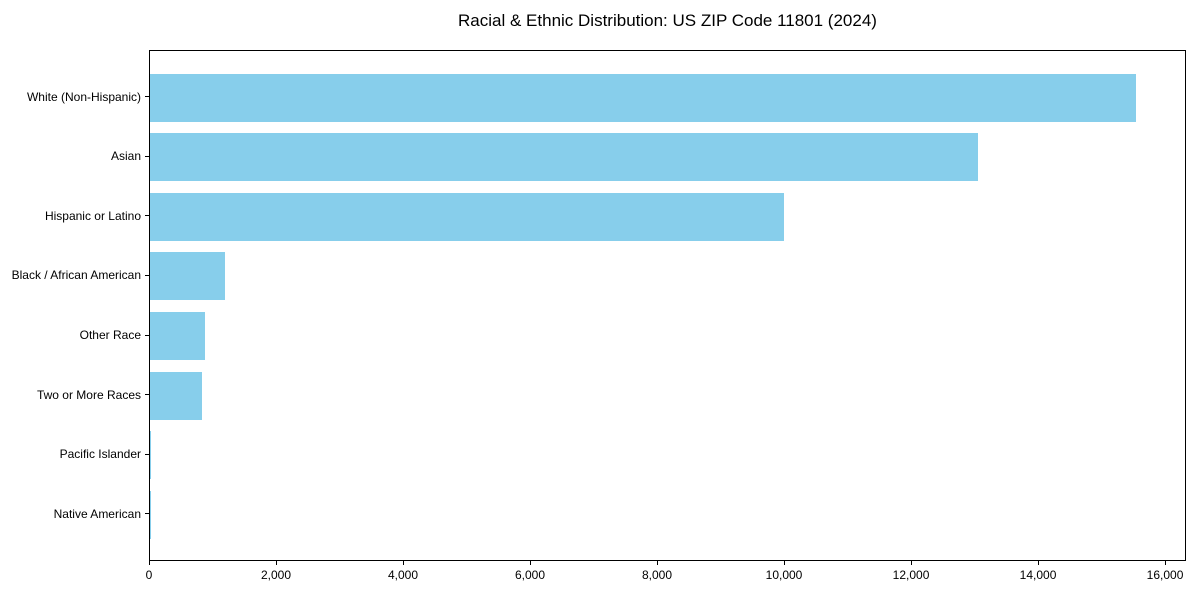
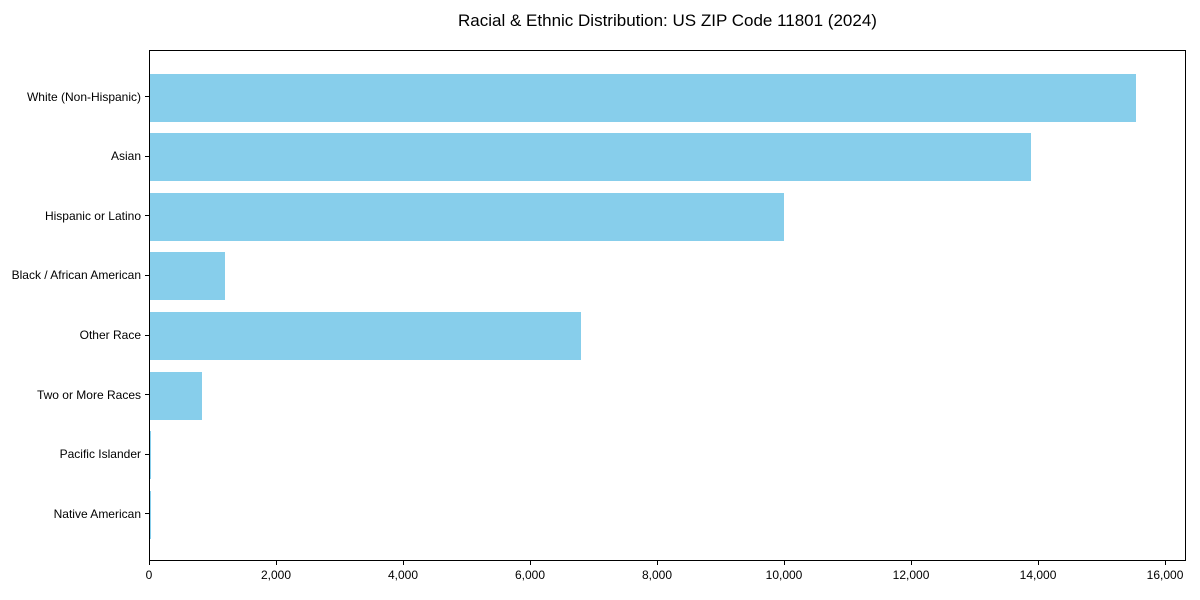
Asian: 13100 -> 13900
Other Race: 900 -> 6800
